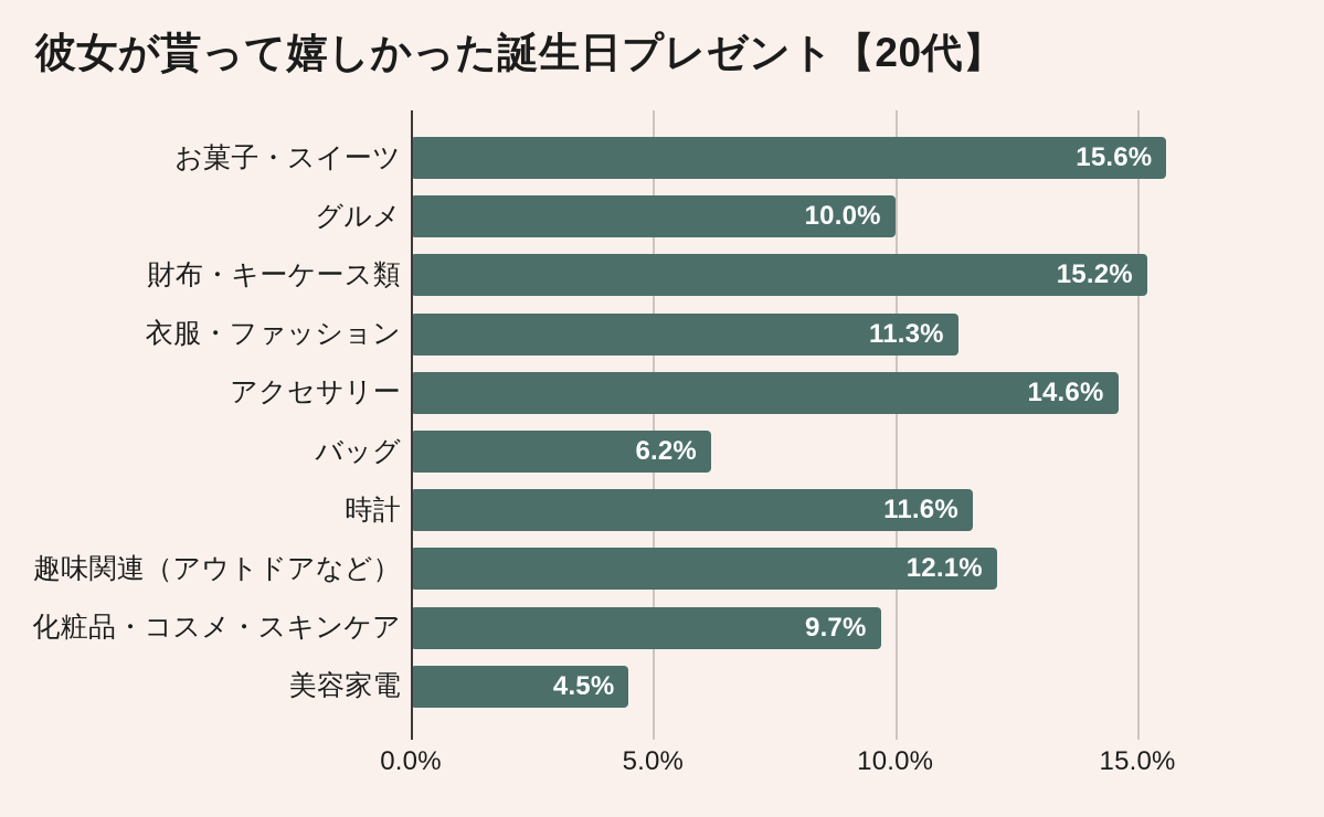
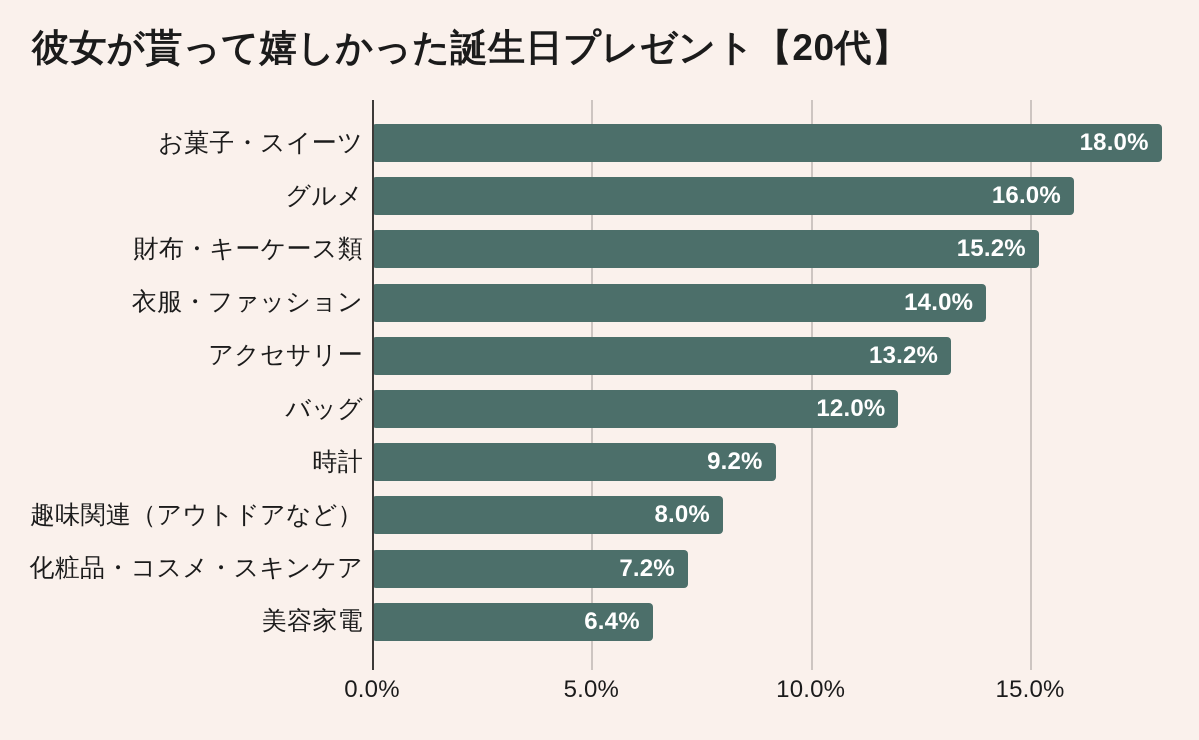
お菓子・スイーツ: 15.6% -> 18.0%
グルメ: 10.0% -> 16.0%
衣服・ファッション: 11.3% -> 14.0%
アクセサリー: 14.6% -> 13.2%
バッグ: 6.2% -> 12.0%
時計: 11.6% -> 9.2%
趣味関連（アウトドアなど）: 12.1% -> 8.0%
化粧品・コスメ・スキンケア: 9.7% -> 7.2%
美容家電: 4.5% -> 6.4%
